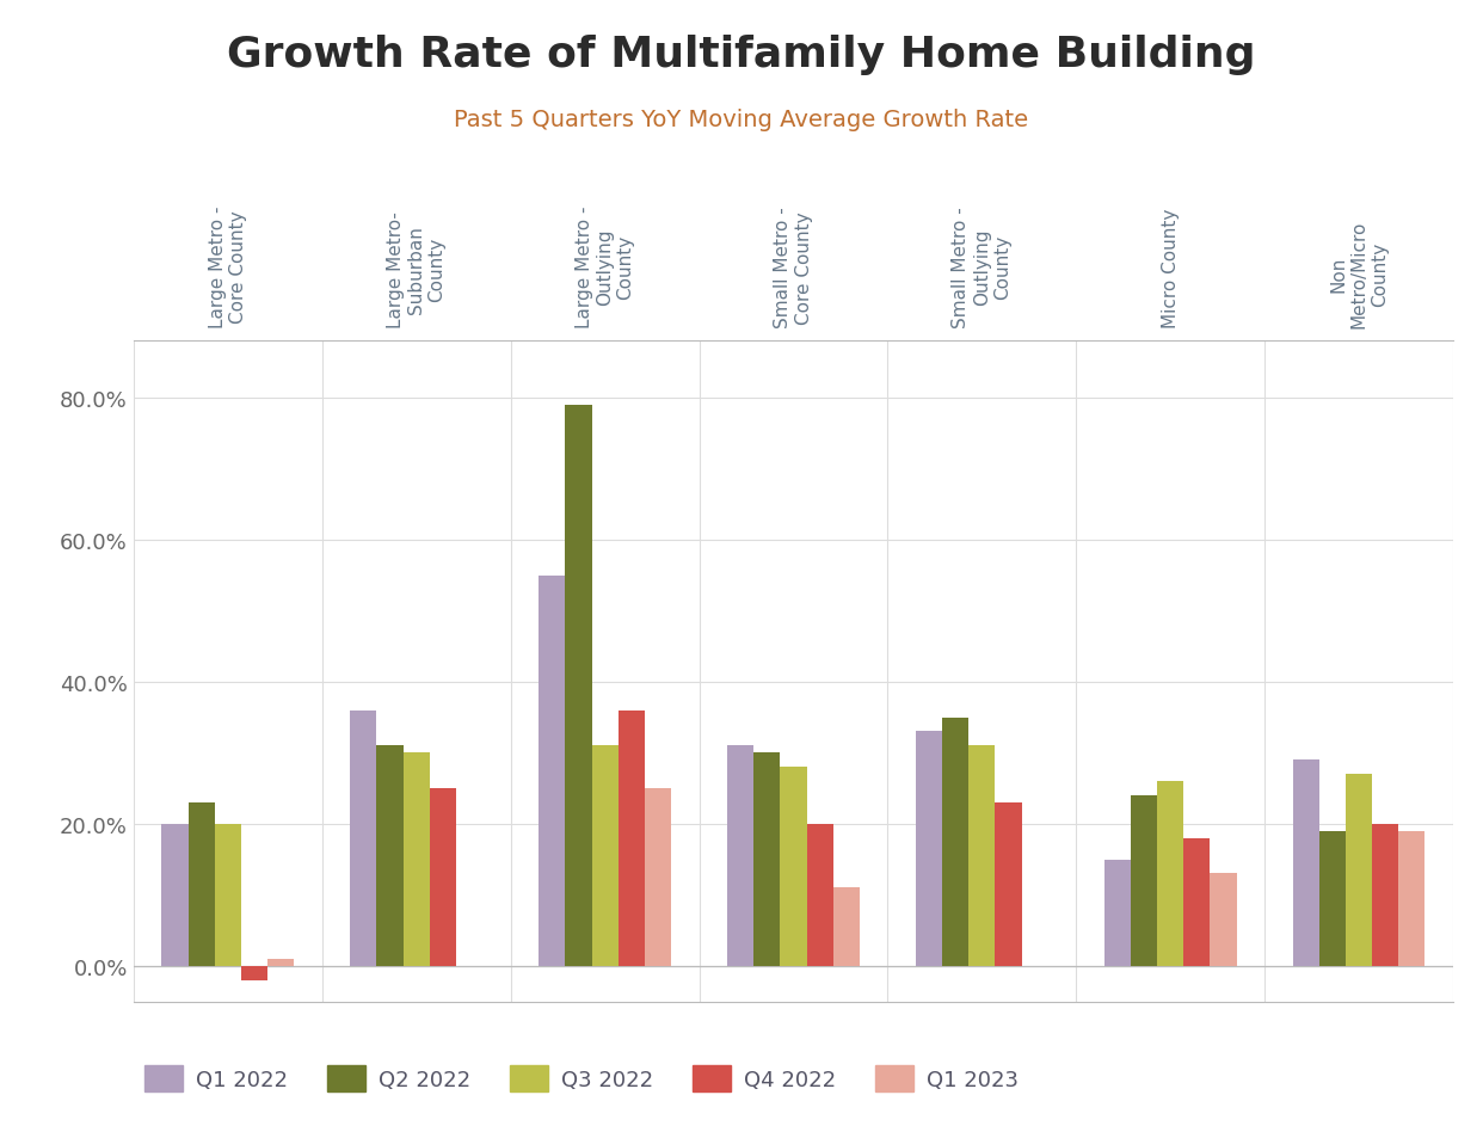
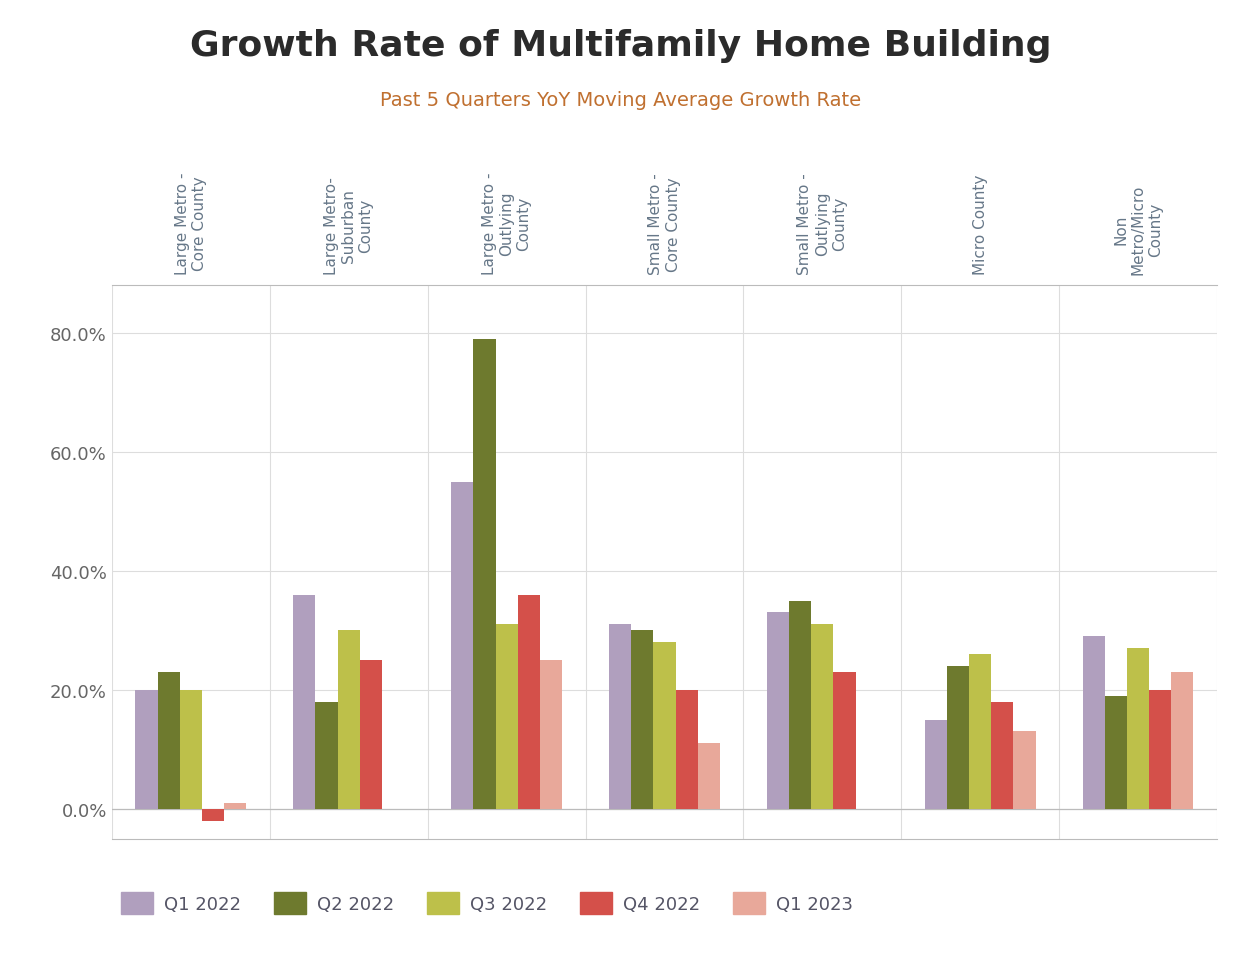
Q2 2022/Large Metro- Suburban County: 31% -> 18%
Q1 2023/Non Metro/Micro County: 19% -> 23%
